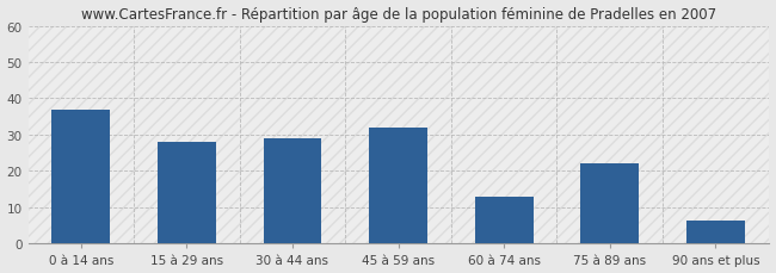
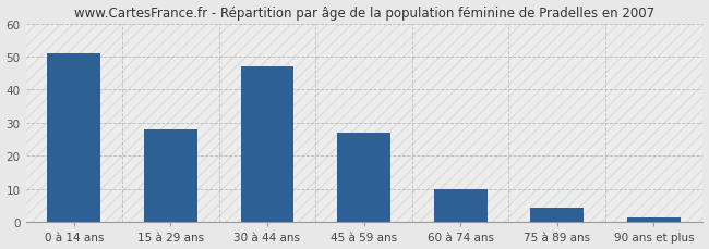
0 à 14 ans: 37.0 -> 51.0
30 à 44 ans: 29.0 -> 47.0
45 à 59 ans: 32.0 -> 27.0
60 à 74 ans: 13.0 -> 10.0
75 à 89 ans: 22.0 -> 4.5
90 ans et plus: 6.5 -> 1.5
